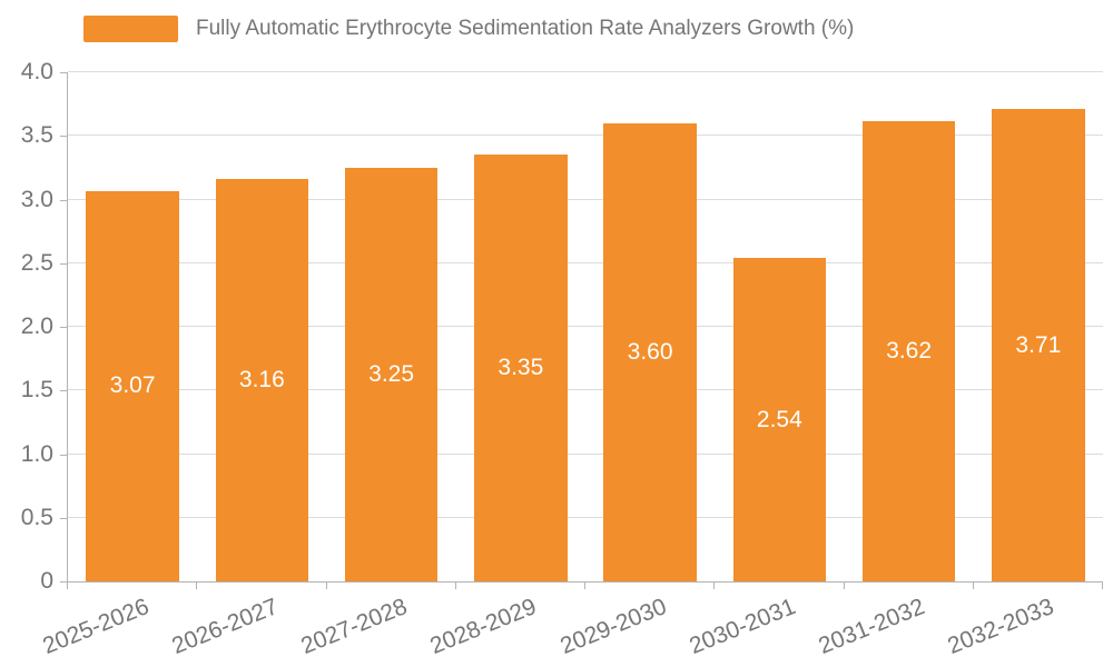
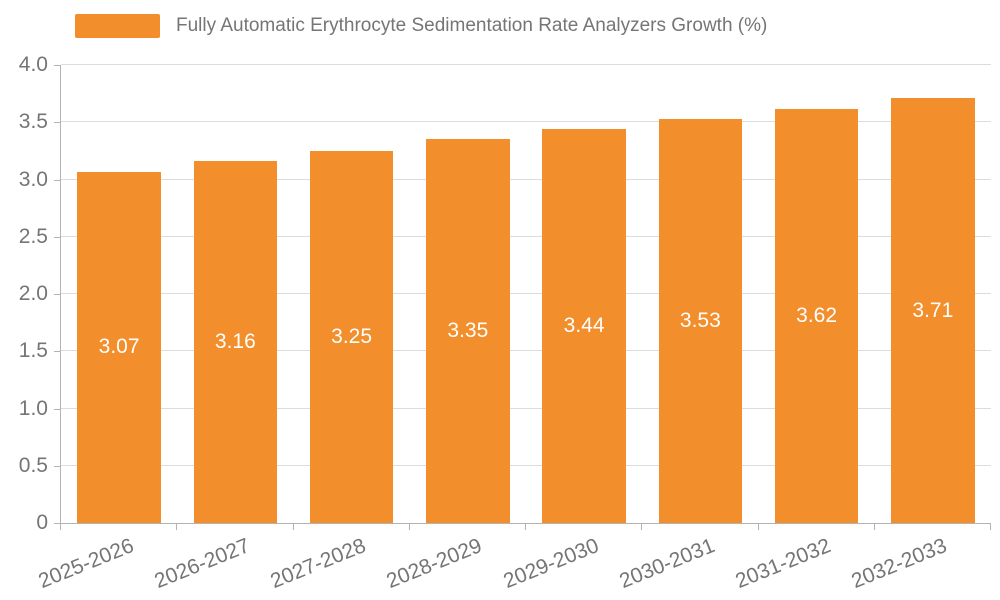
2029-2030: 3.60 -> 3.44
2030-2031: 2.54 -> 3.53
